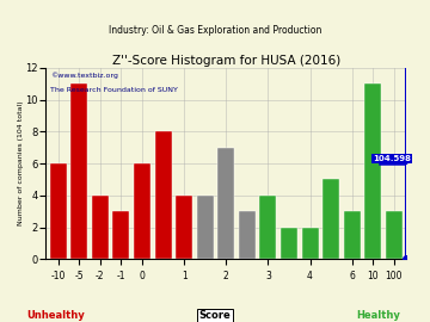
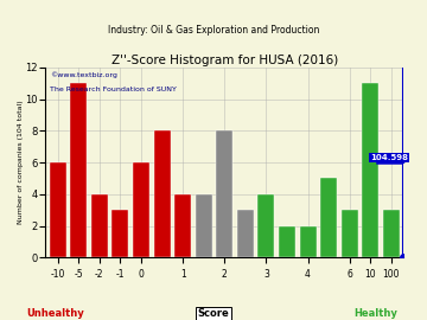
2: 7 -> 8
